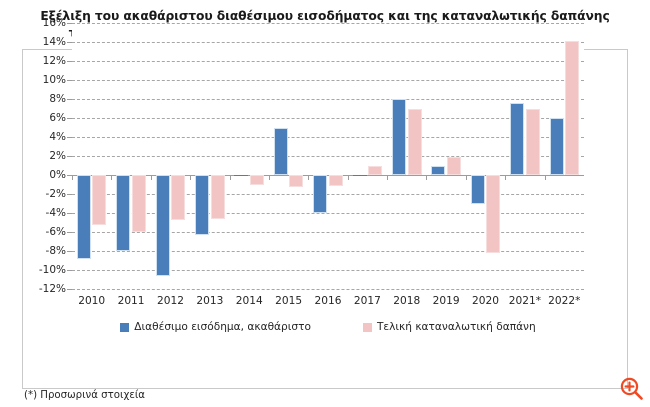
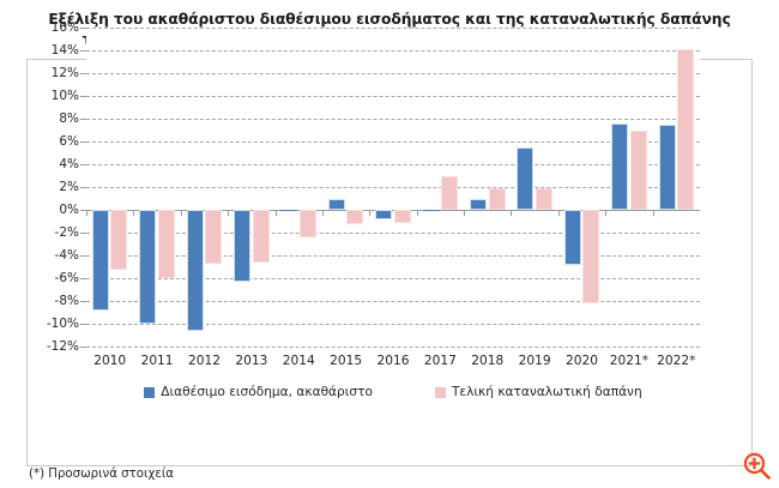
Διαθέσιμο εισόδημα, ακαθάριστο/2011: -8% -> -10%
Τελική καταναλωτική δαπάνη/2014: -1% -> -2%
Διαθέσιμο εισόδημα, ακαθάριστο/2015: 5% -> 1%
Διαθέσιμο εισόδημα, ακαθάριστο/2016: -4% -> -1%
Τελική καταναλωτική δαπάνη/2017: 1% -> 3%
Διαθέσιμο εισόδημα, ακαθάριστο/2018: 8% -> 1%
Τελική καταναλωτική δαπάνη/2018: 7% -> 2%
Διαθέσιμο εισόδημα, ακαθάριστο/2019: 1% -> 6%
Διαθέσιμο εισόδημα, ακαθάριστο/2020: -3% -> -5%
Διαθέσιμο εισόδημα, ακαθάριστο/2022*: 6% -> 8%
